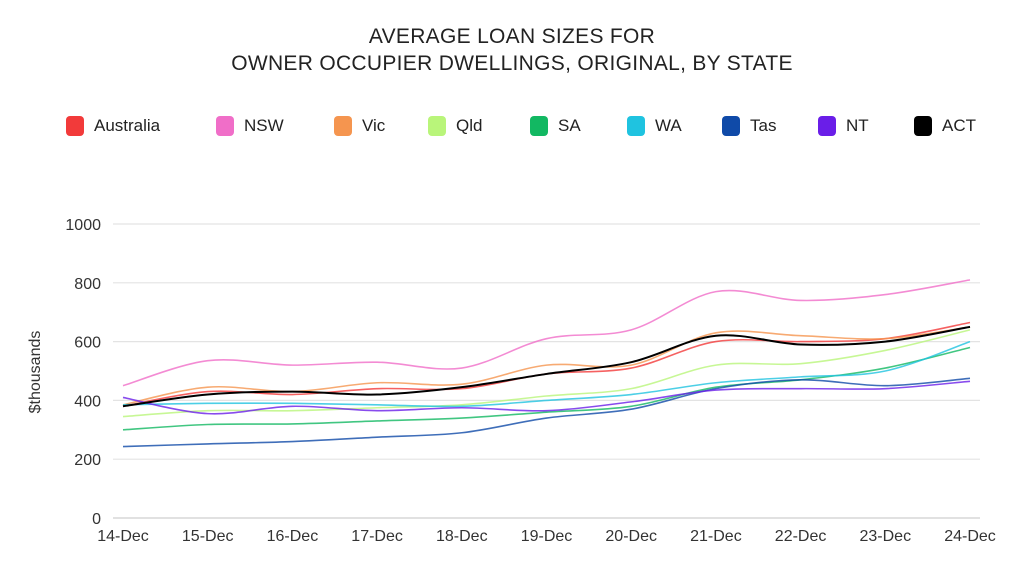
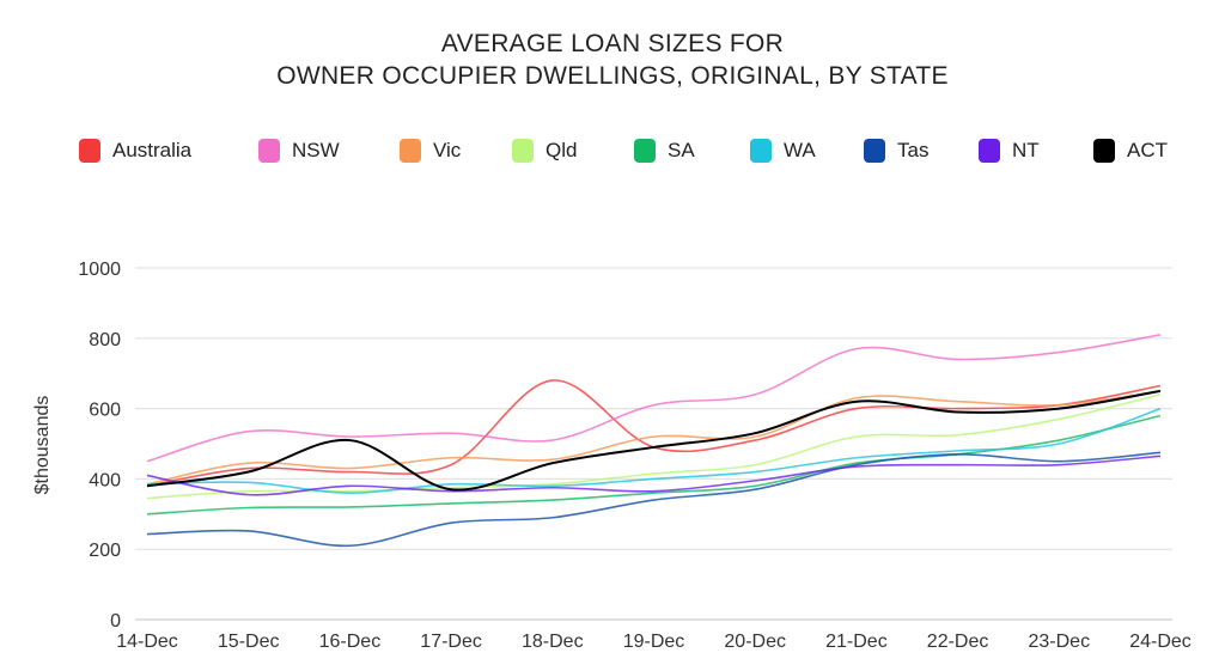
WA/16-Dec: 390 -> 360
Tas/16-Dec: 260 -> 210
ACT/16-Dec: 430 -> 510
ACT/17-Dec: 420 -> 370
Australia/18-Dec: 440 -> 680
